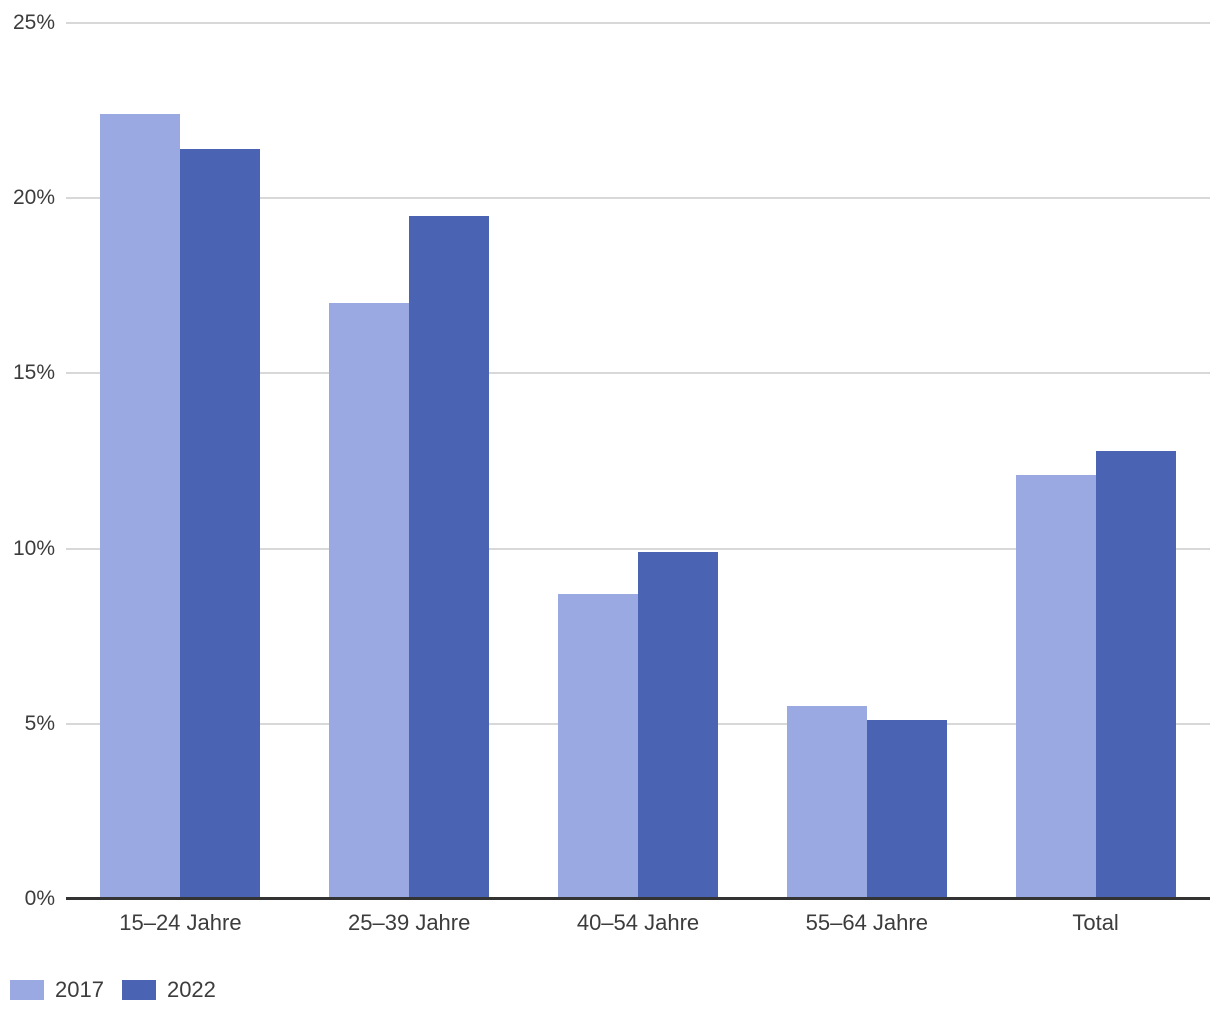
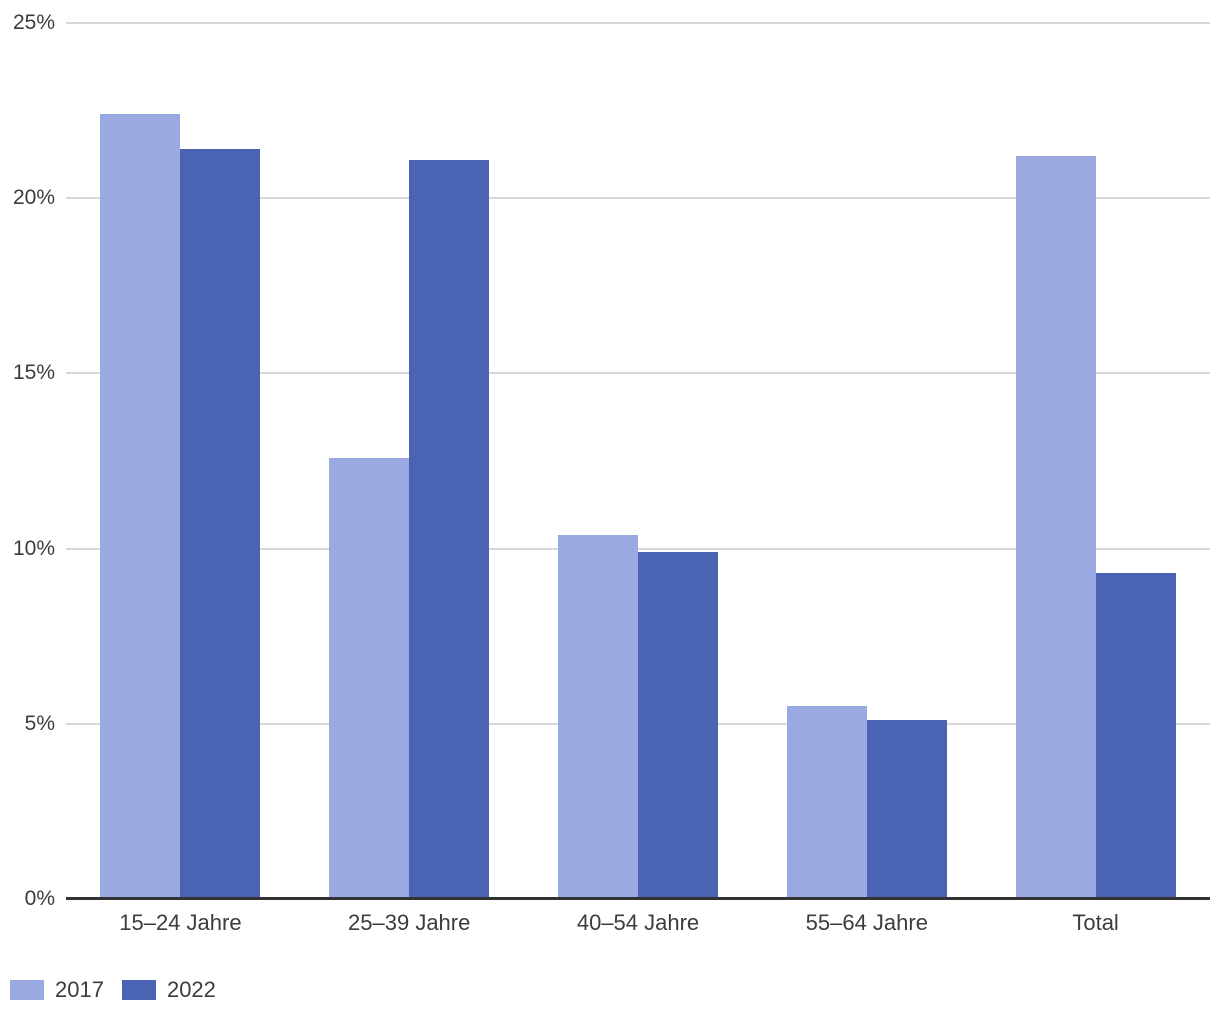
2017/25–39 Jahre: 17.0% -> 12.6%
2022/25–39 Jahre: 19.5% -> 21.1%
2017/40–54 Jahre: 8.7% -> 10.4%
2017/Total: 12.1% -> 21.2%
2022/Total: 12.8% -> 9.3%
